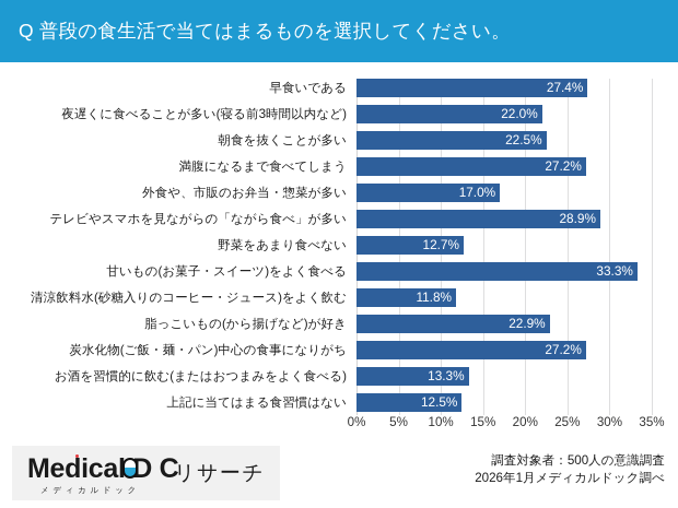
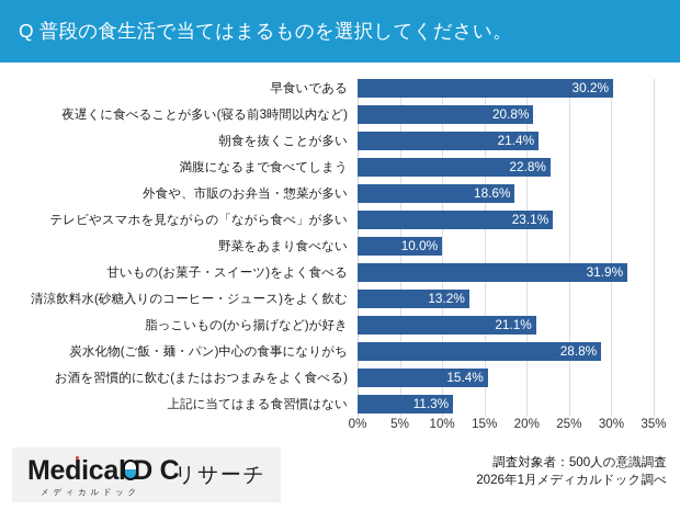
早食いである: 27.4% -> 30.2%
夜遅くに食べることが多い(寝る前3時間以内など): 22.0% -> 20.8%
朝食を抜くことが多い: 22.5% -> 21.4%
満腹になるまで食べてしまう: 27.2% -> 22.8%
外食や、市販のお弁当・惣菜が多い: 17.0% -> 18.6%
テレビやスマホを見ながらの「ながら食べ」が多い: 28.9% -> 23.1%
野菜をあまり食べない: 12.7% -> 10.0%
甘いもの(お菓子・スイーツ)をよく食べる: 33.3% -> 31.9%
清涼飲料水(砂糖入りのコーヒー・ジュース)をよく飲む: 11.8% -> 13.2%
脂っこいもの(から揚げなど)が好き: 22.9% -> 21.1%
炭水化物(ご飯・麺・パン)中心の食事になりがち: 27.2% -> 28.8%
お酒を習慣的に飲む(またはおつまみをよく食べる): 13.3% -> 15.4%
上記に当てはまる食習慣はない: 12.5% -> 11.3%
